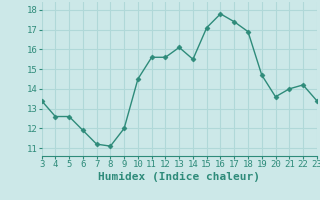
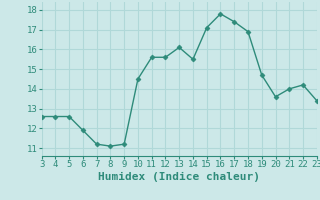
3: 13.4 -> 12.6
9: 12.0 -> 11.2
